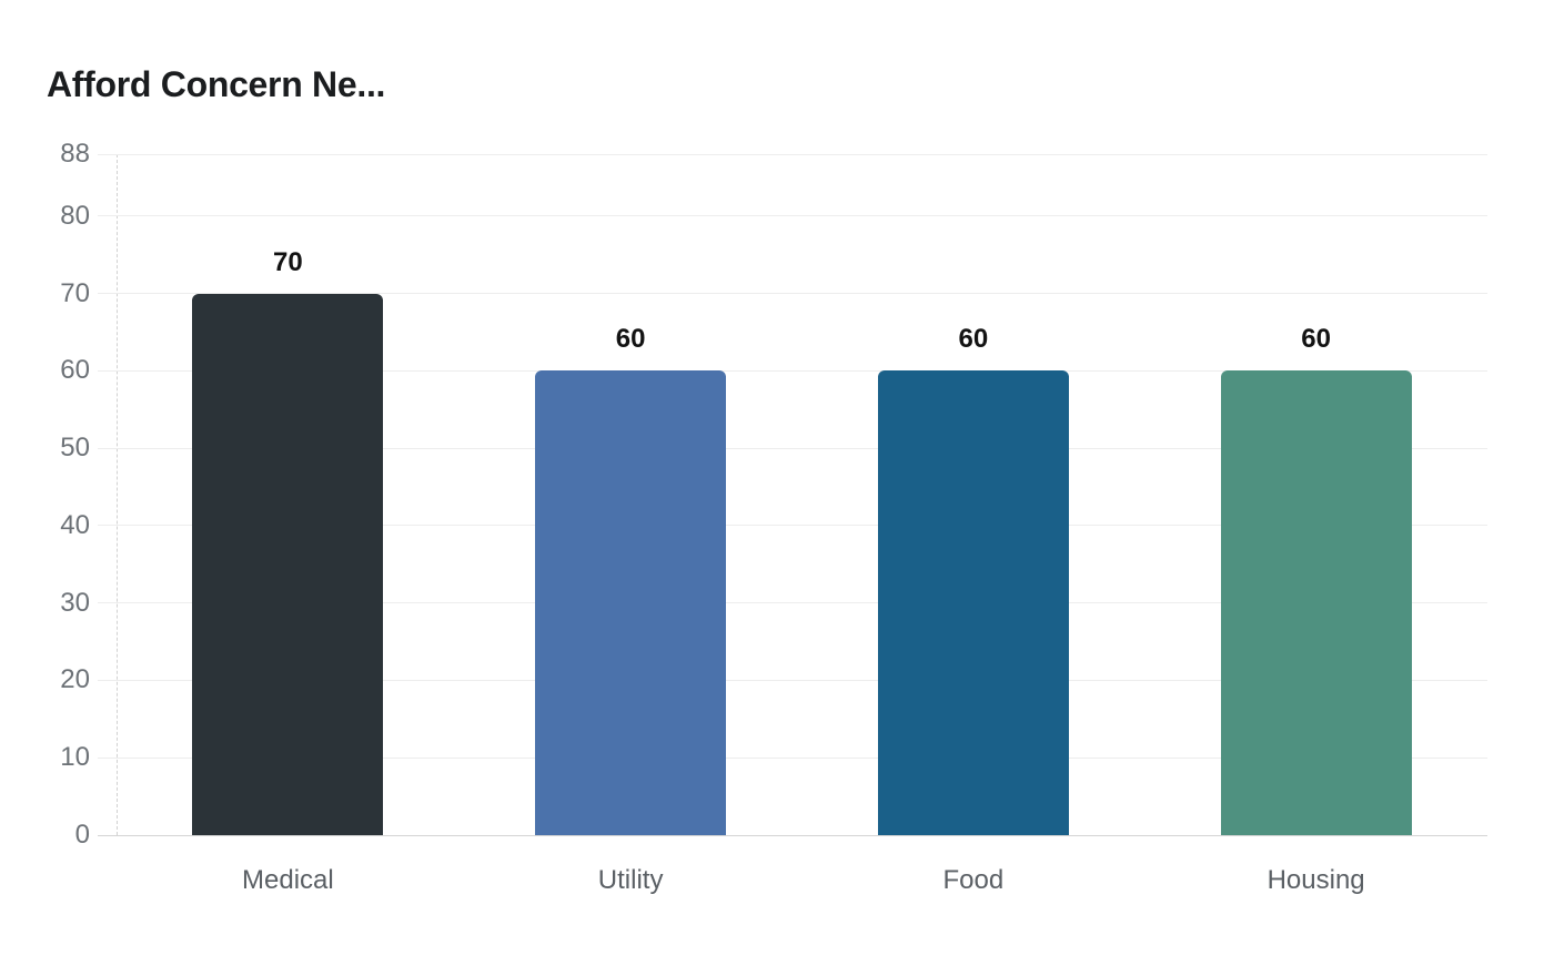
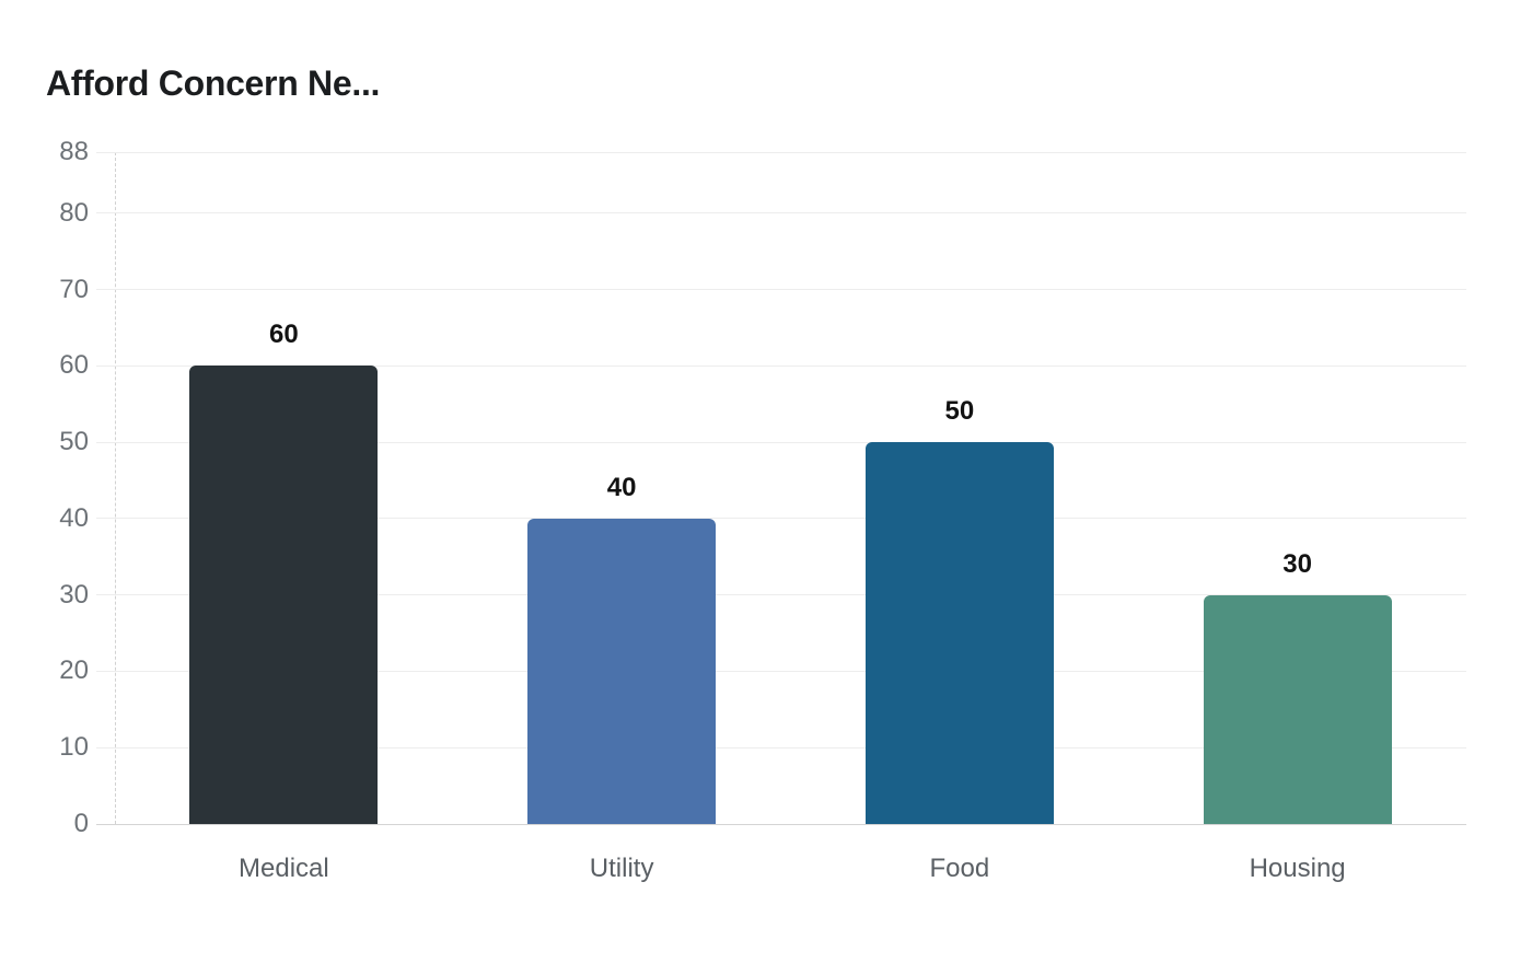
Medical: 70 -> 60
Utility: 60 -> 40
Food: 60 -> 50
Housing: 60 -> 30
